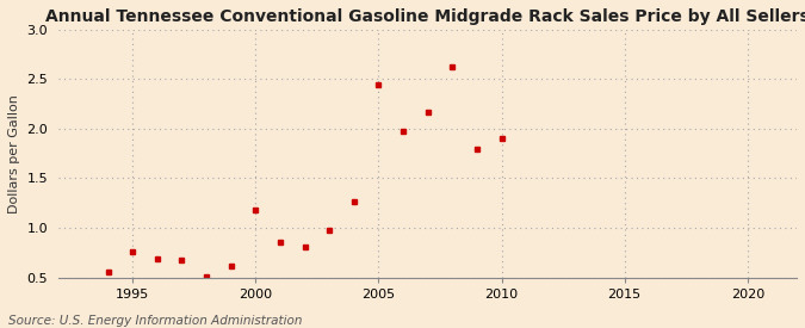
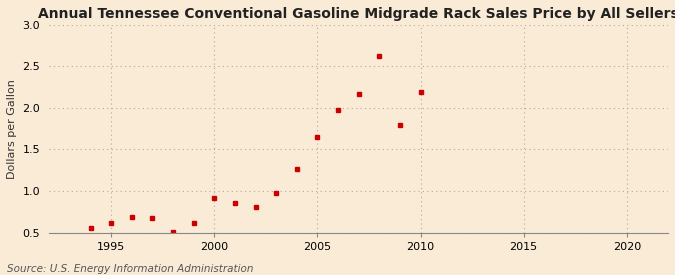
1995: 0.76 -> 0.61
2000: 1.18 -> 0.92
2005: 2.44 -> 1.65
2010: 1.90 -> 2.19
